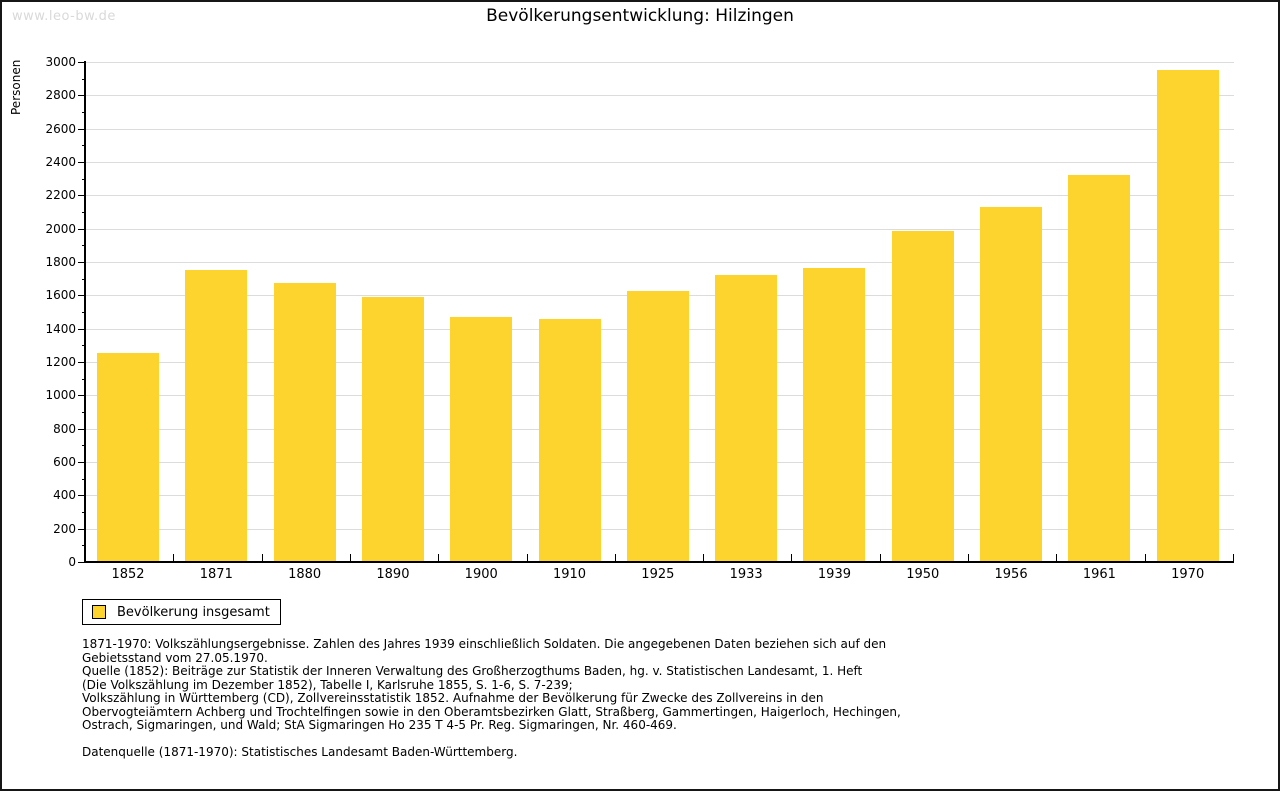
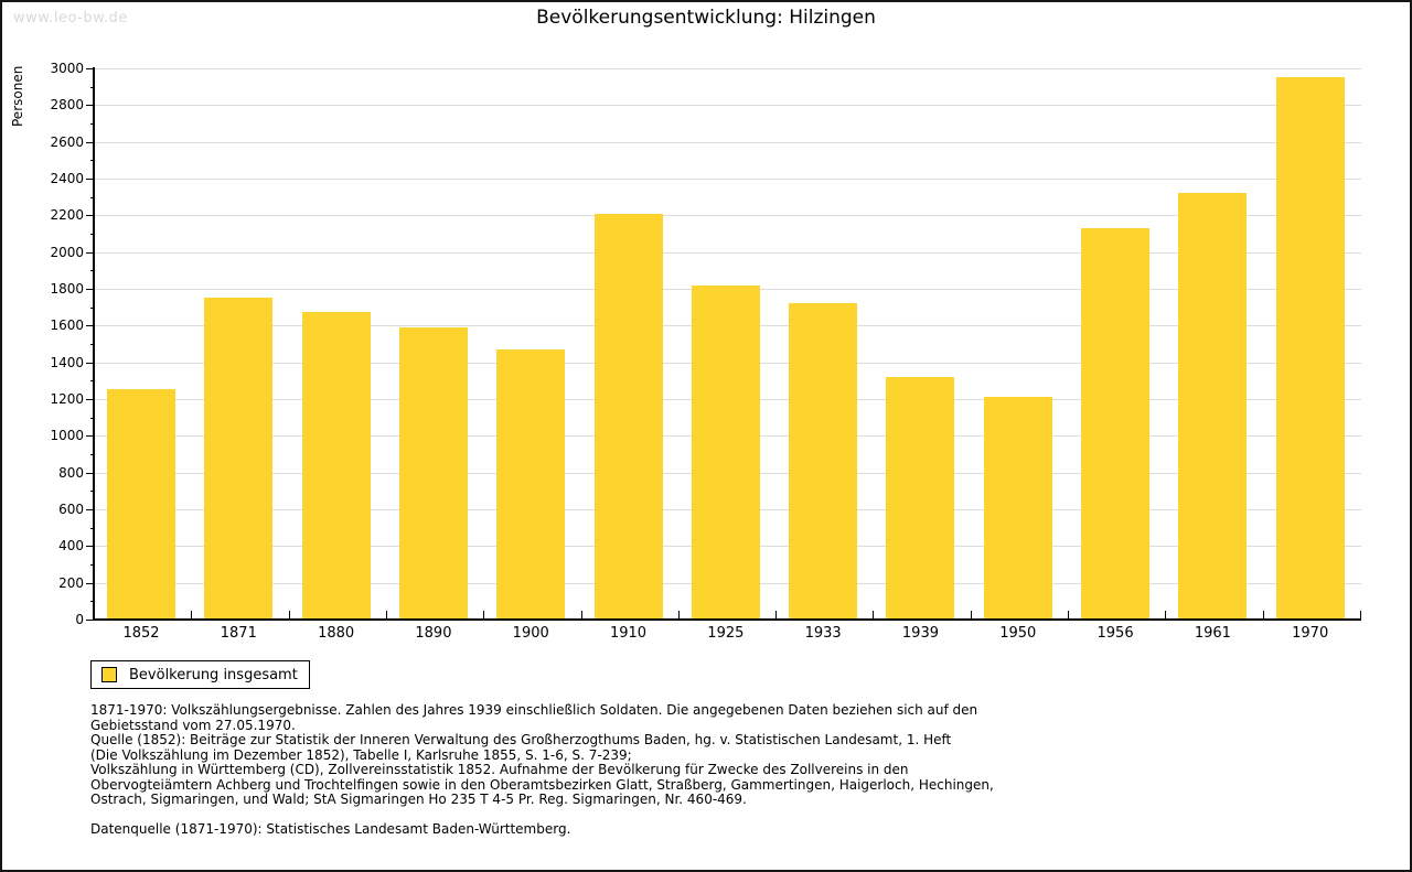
1910: 1460 -> 2210
1925: 1630 -> 1820
1939: 1760 -> 1320
1950: 1980 -> 1210
